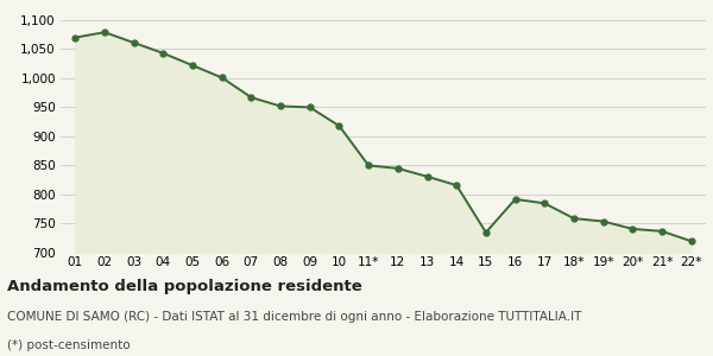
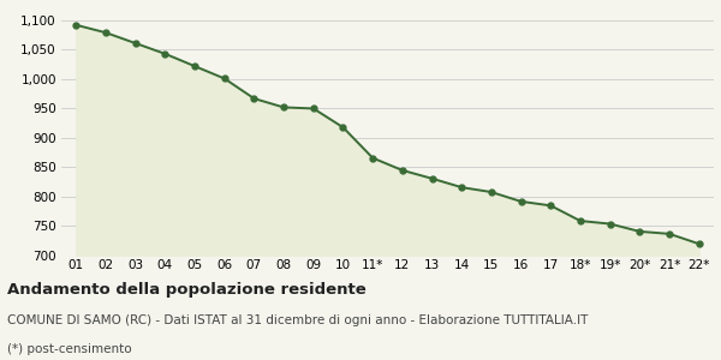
01: 1,070 -> 1,092
11*: 850 -> 866
15: 735 -> 808
